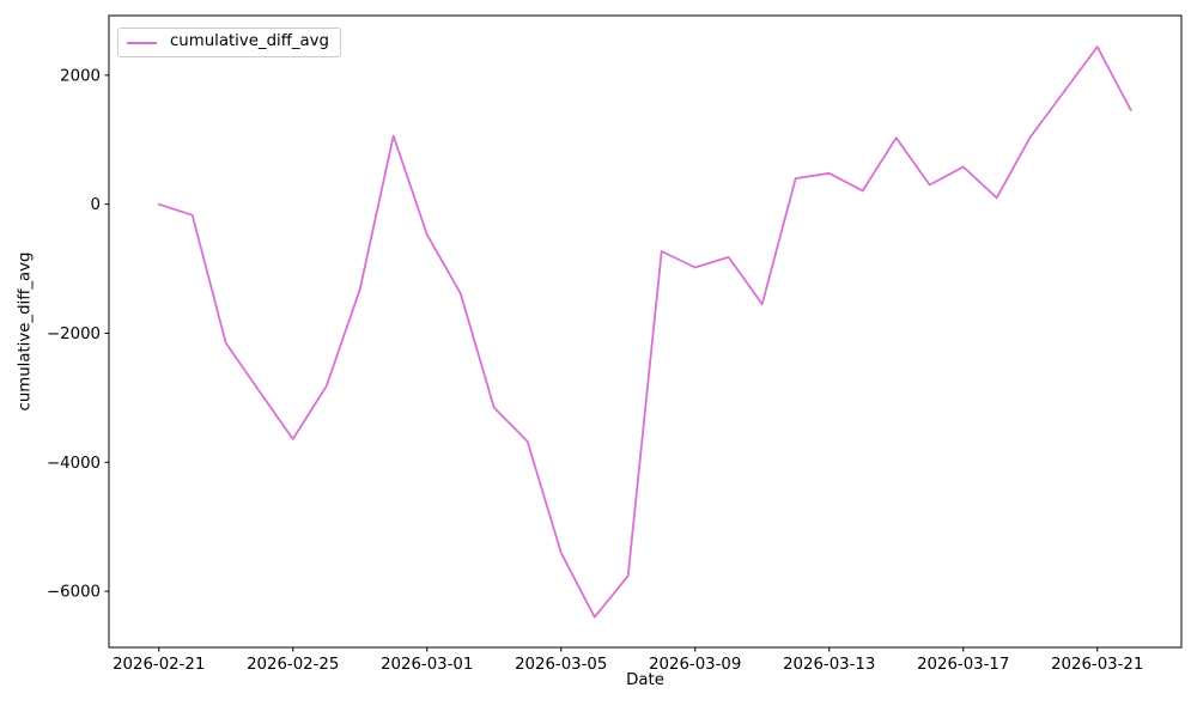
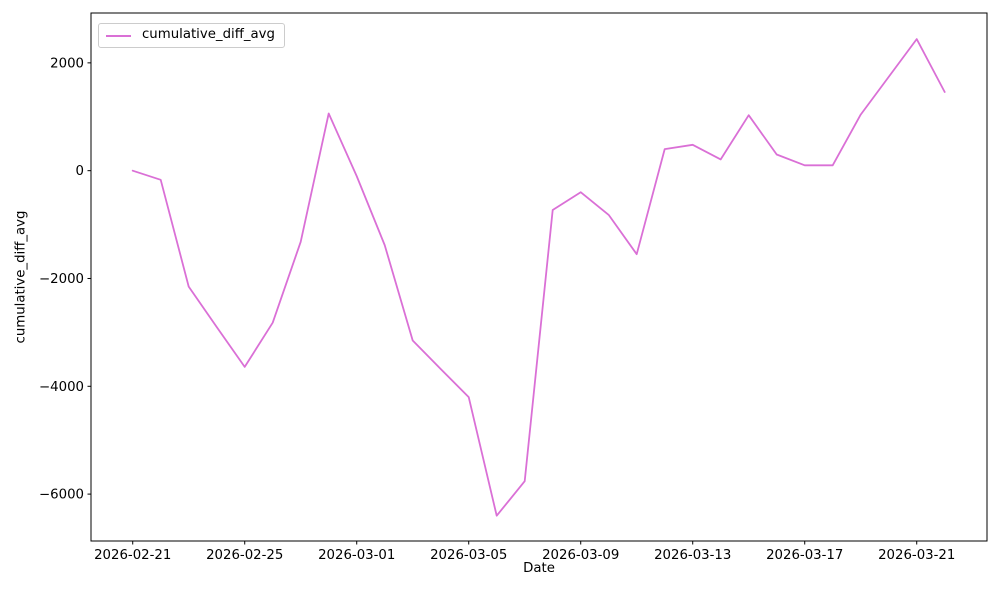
2026-03-01: -500 -> -100
2026-03-05: -5400 -> -4200
2026-03-09: -1000 -> -400
2026-03-17: 600 -> 100
